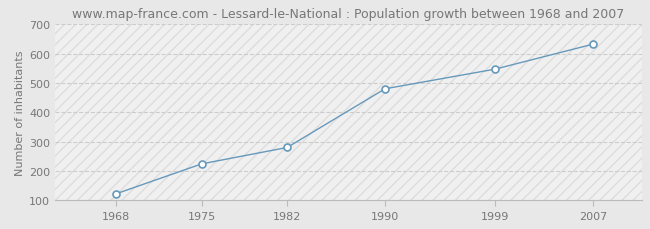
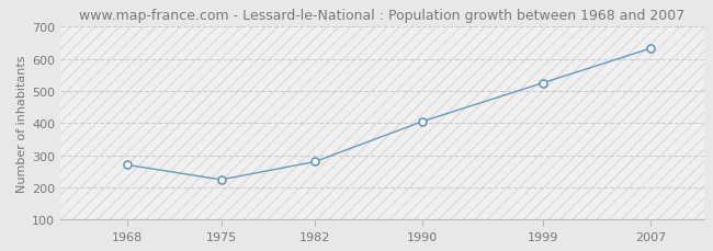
1968: 122 -> 270
1990: 480 -> 405
1999: 547 -> 525
